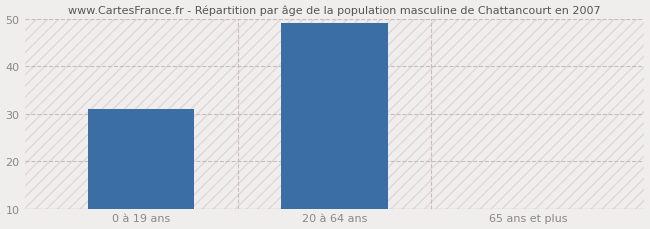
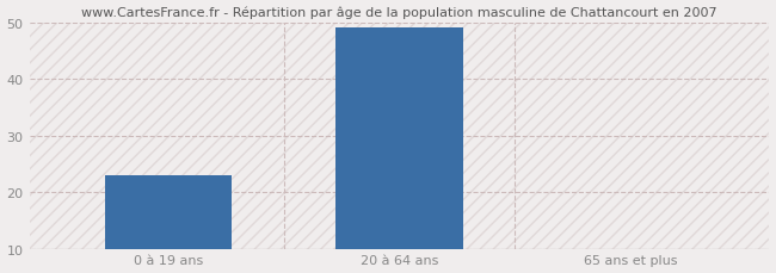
0 à 19 ans: 31 -> 23
